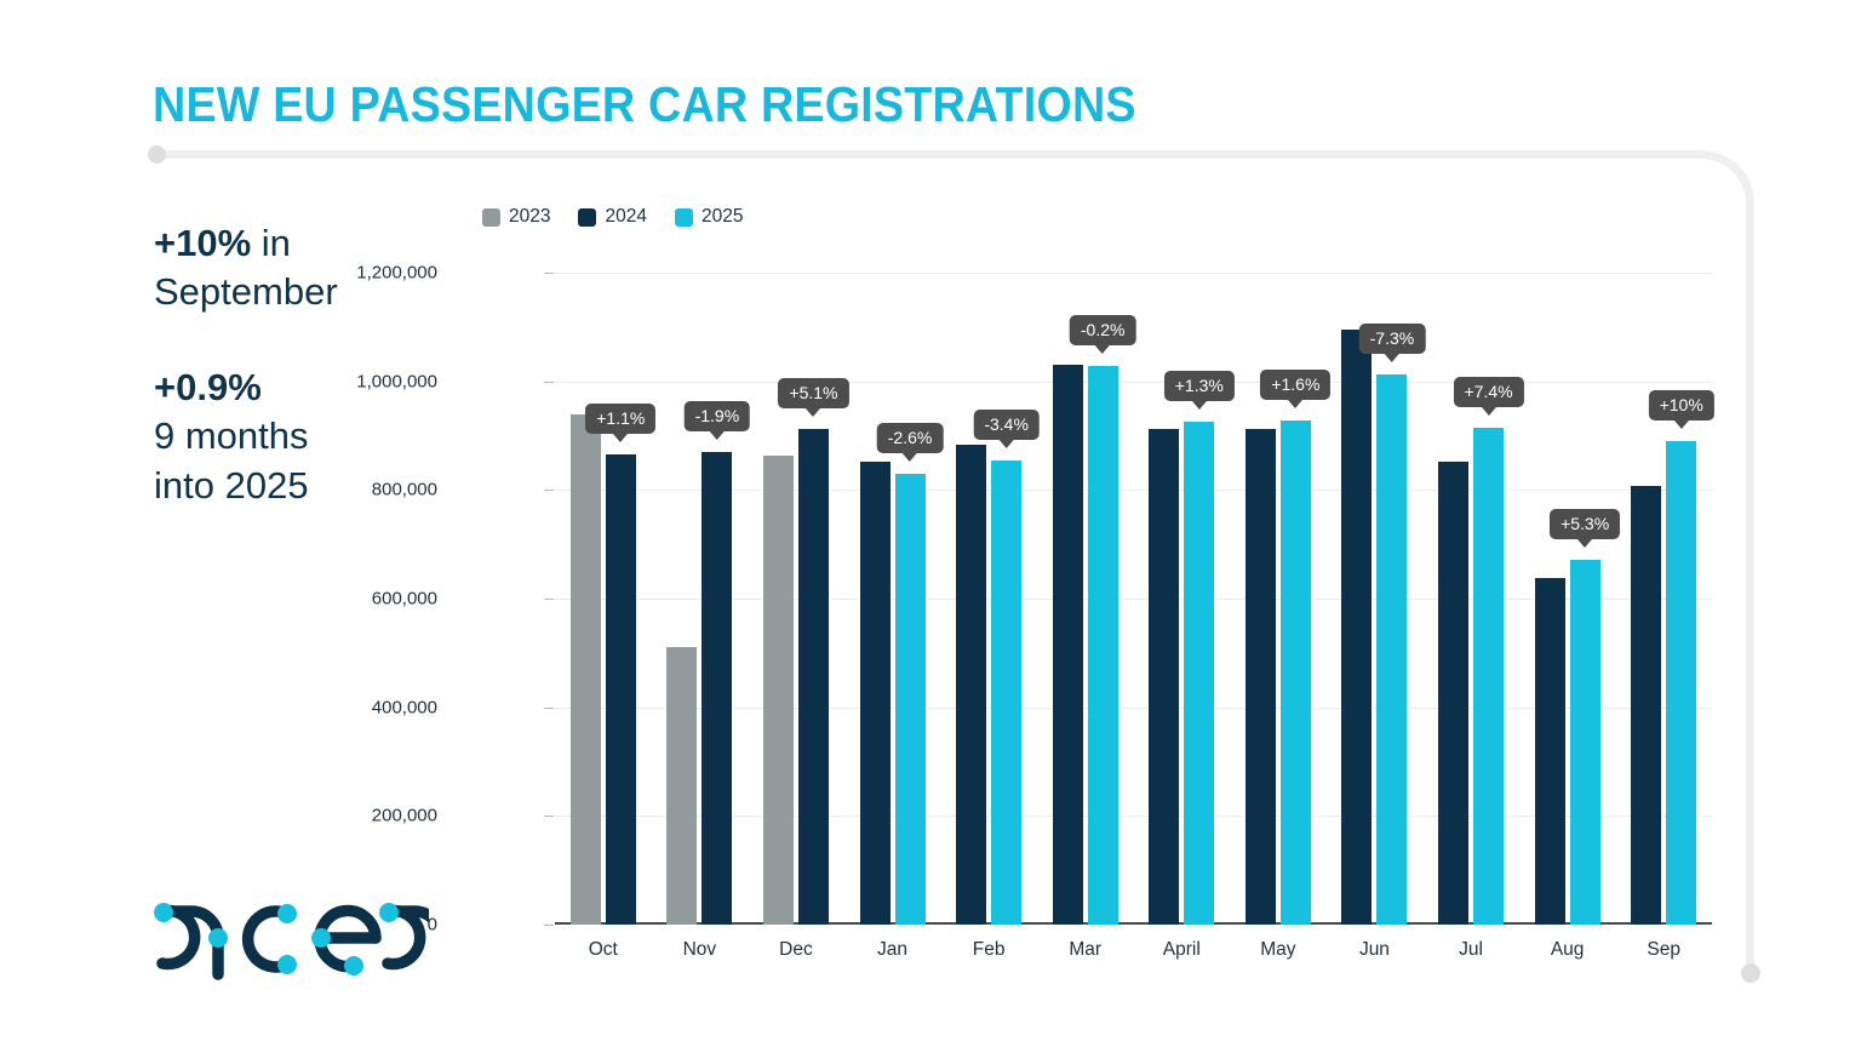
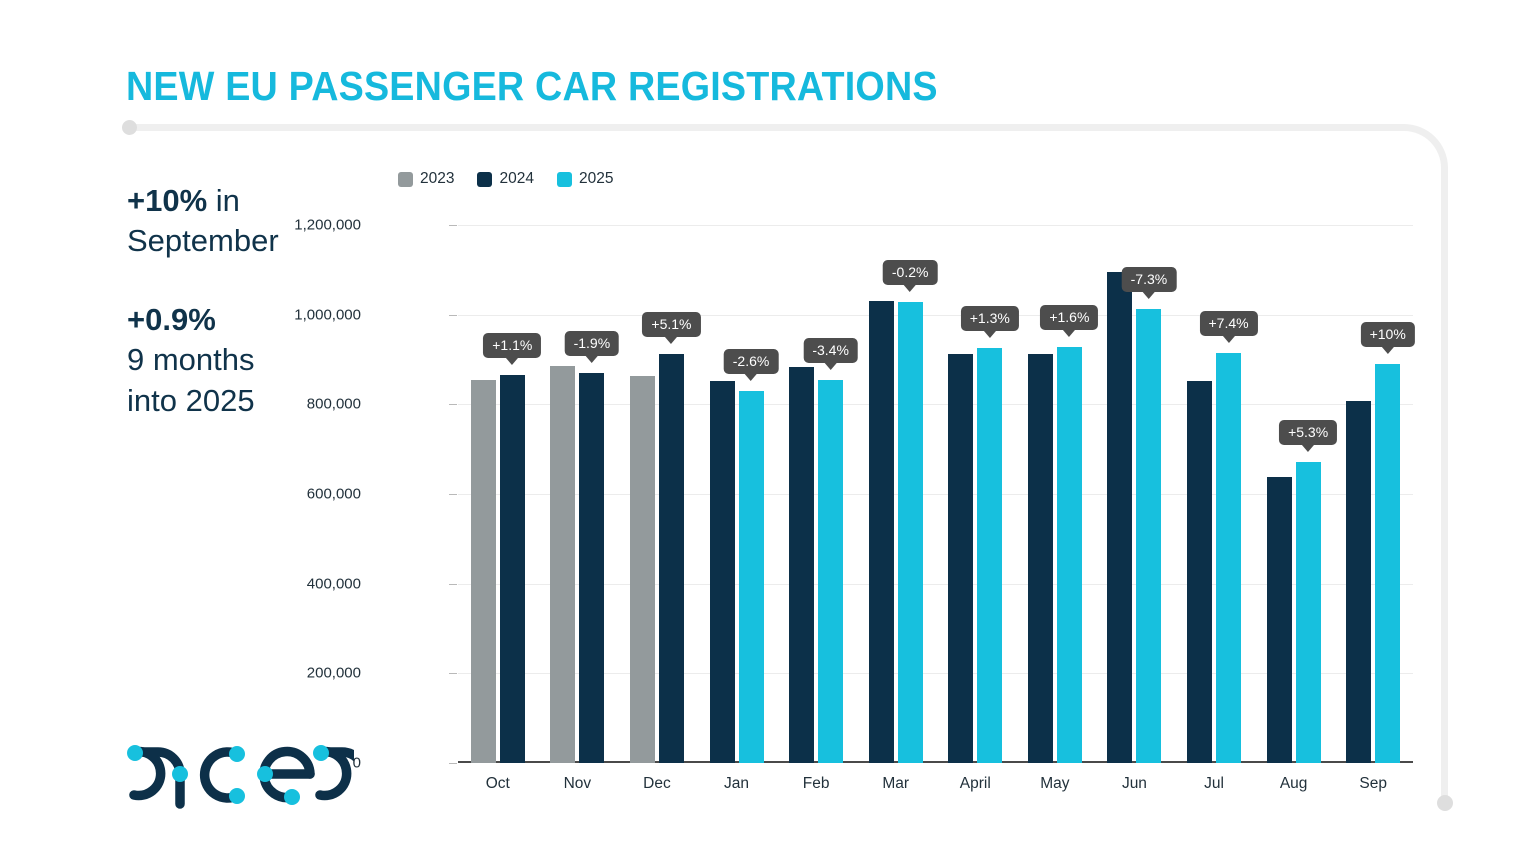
2023/Oct: 940000 -> 860000
2023/Nov: 510000 -> 890000
